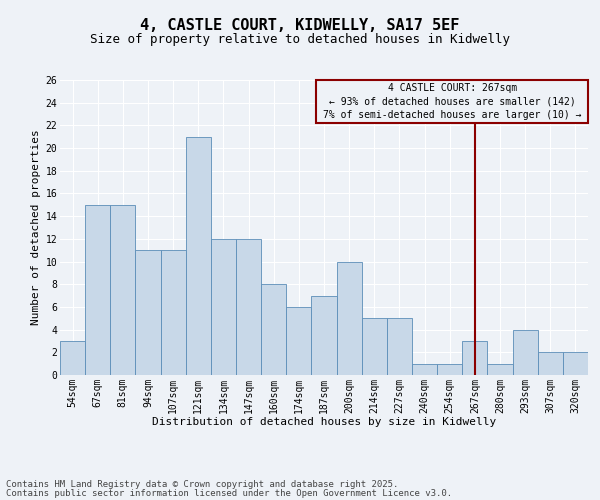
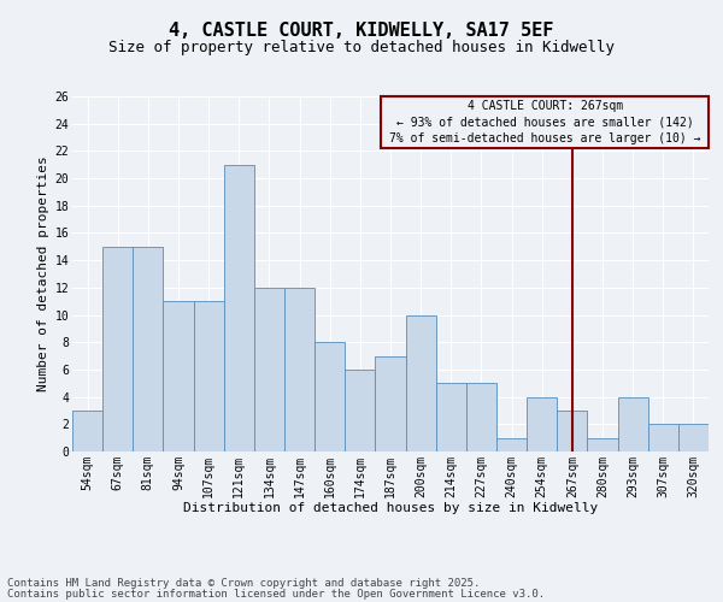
254sqm: 1 -> 4
